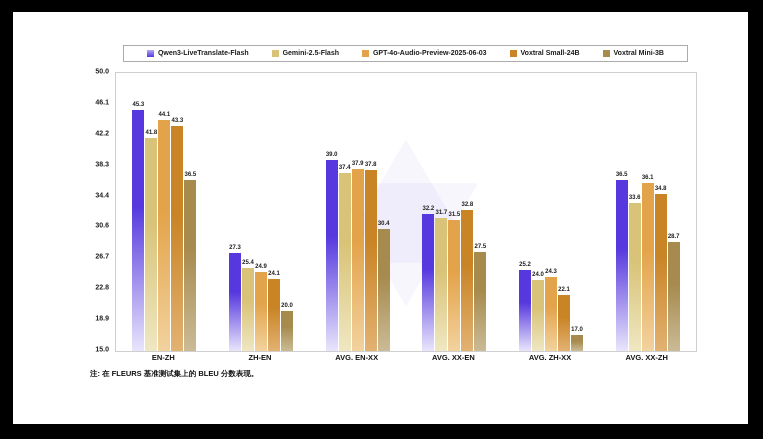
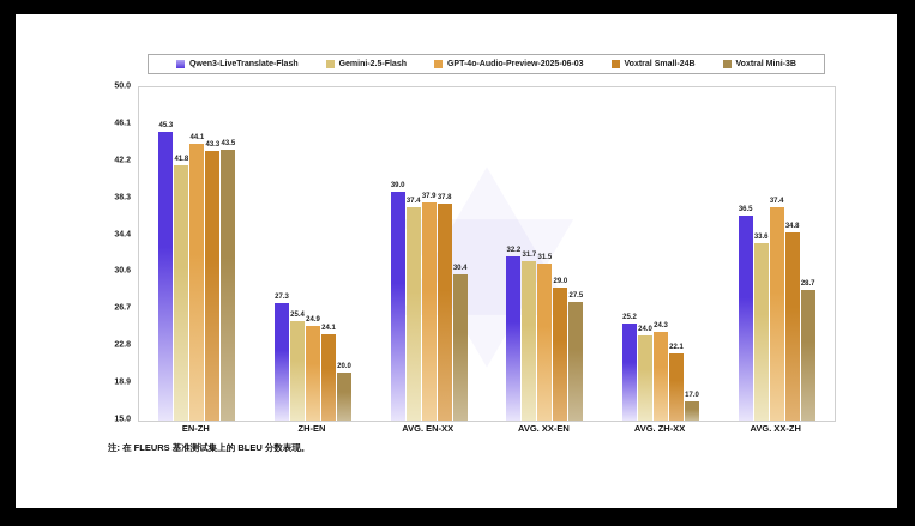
Voxtral Mini-3B/EN-ZH: 36.5 -> 43.5
Voxtral Small-24B/AVG. XX-EN: 32.8 -> 29.0
GPT-4o-Audio-Preview-2025-06-03/AVG. XX-ZH: 36.1 -> 37.4
